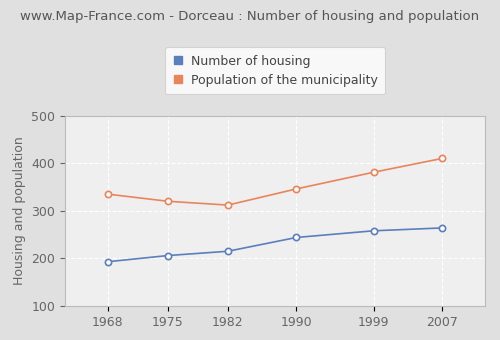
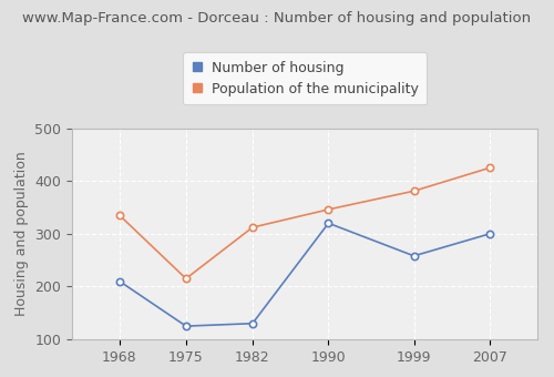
Number of housing/1968: 193 -> 210
Number of housing/1975: 206 -> 125
Population of the municipality/1975: 320 -> 215
Number of housing/1982: 215 -> 130
Number of housing/1990: 244 -> 320
Number of housing/2007: 264 -> 300
Population of the municipality/2007: 410 -> 425
